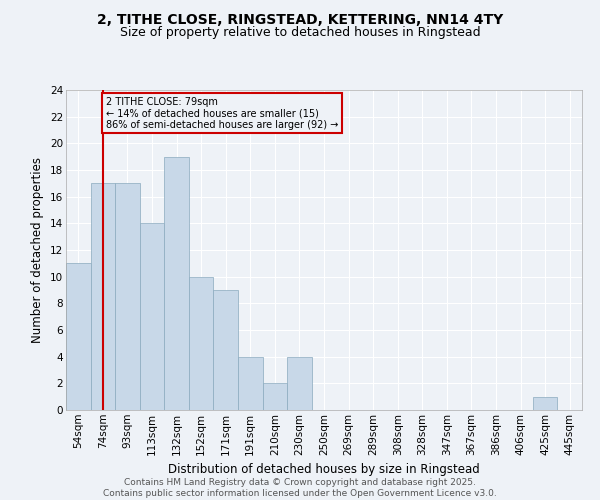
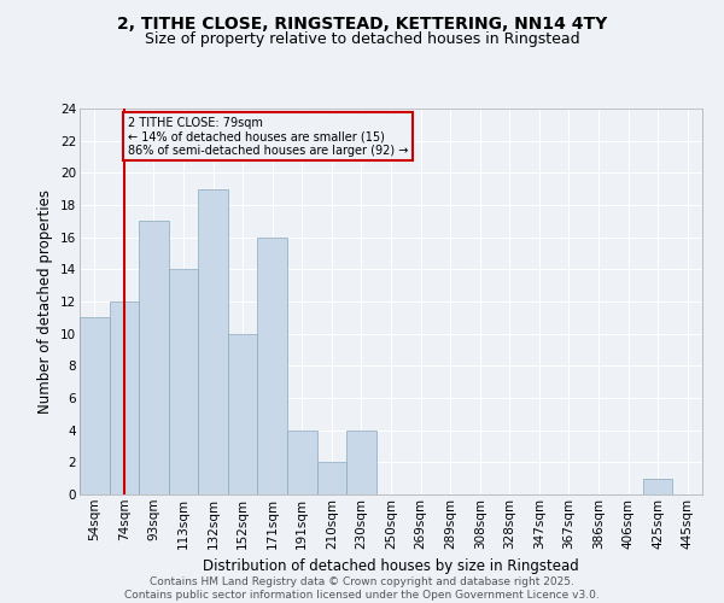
74sqm: 17 -> 12
171sqm: 9 -> 16
